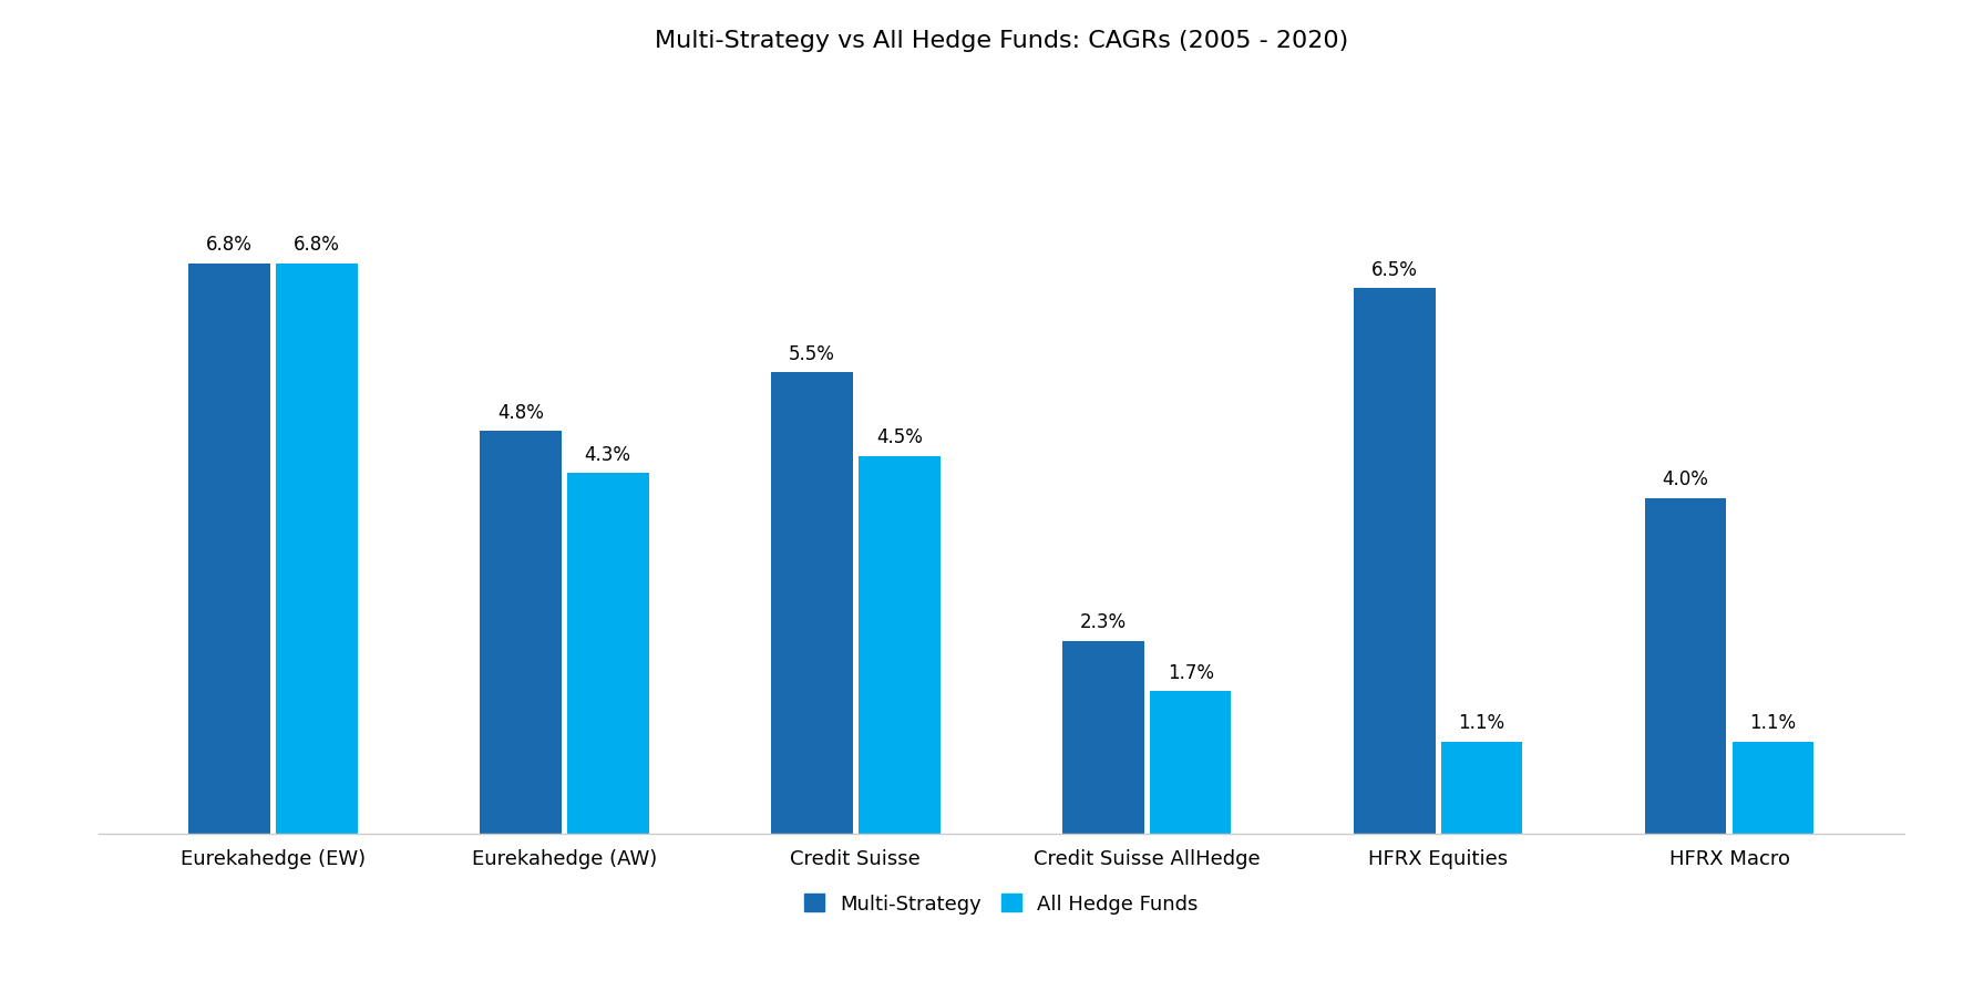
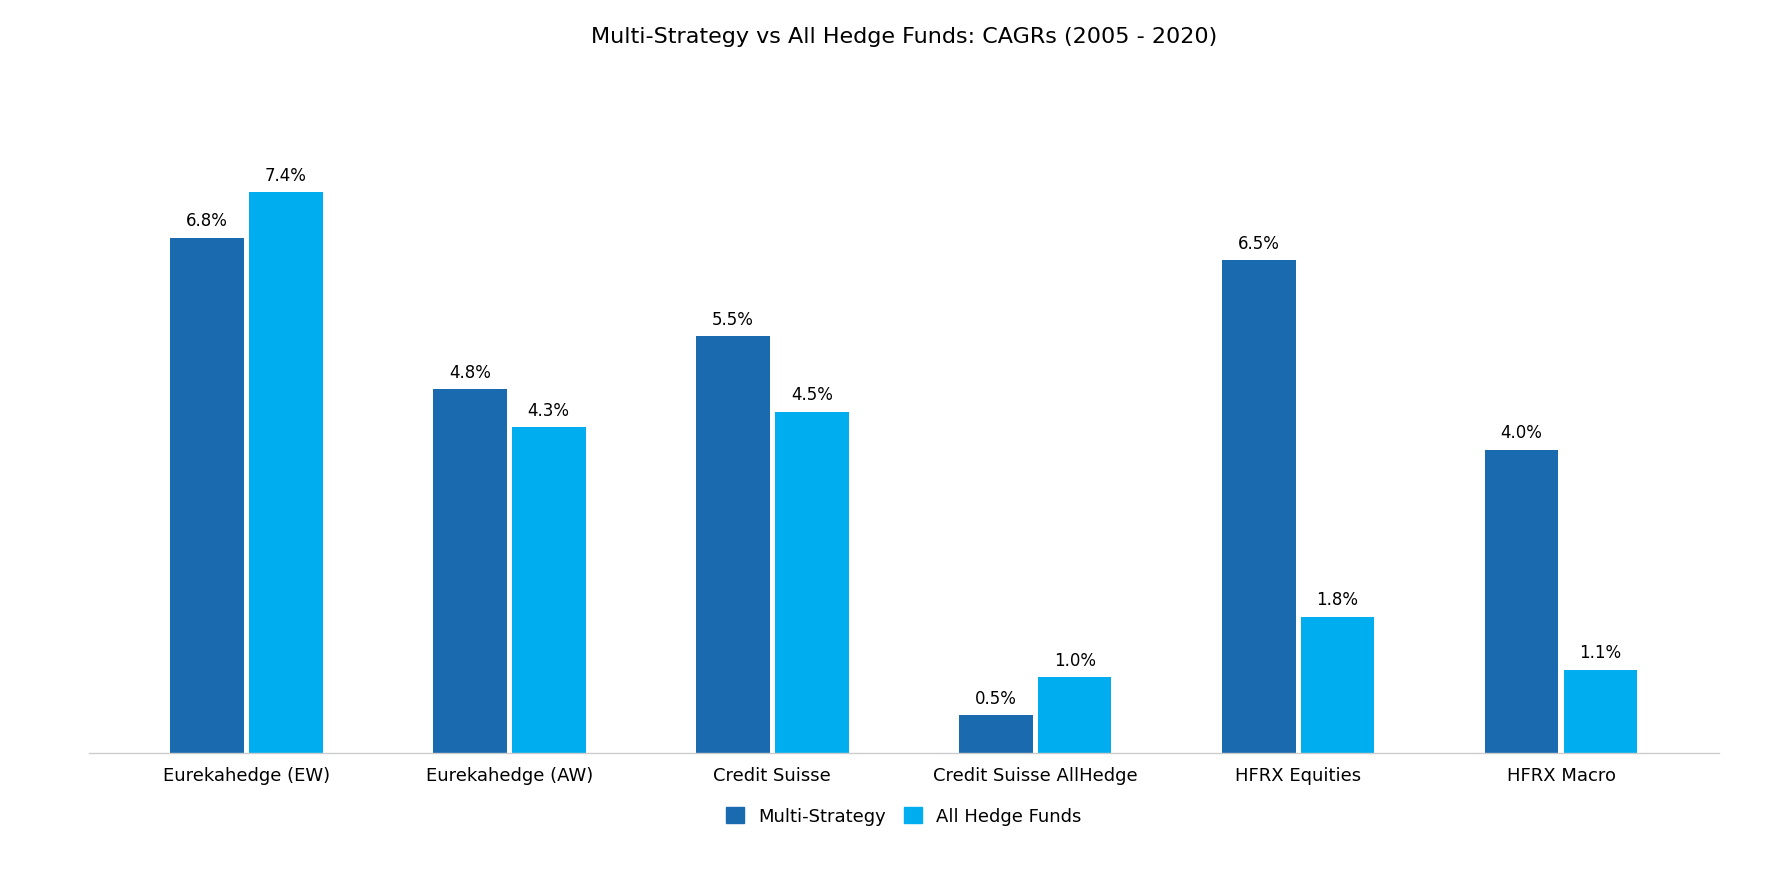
All Hedge Funds/Eurekahedge (EW): 6.8% -> 7.4%
Multi-Strategy/Credit Suisse AllHedge: 2.3% -> 0.5%
All Hedge Funds/Credit Suisse AllHedge: 1.7% -> 1.0%
All Hedge Funds/HFRX Equities: 1.1% -> 1.8%
